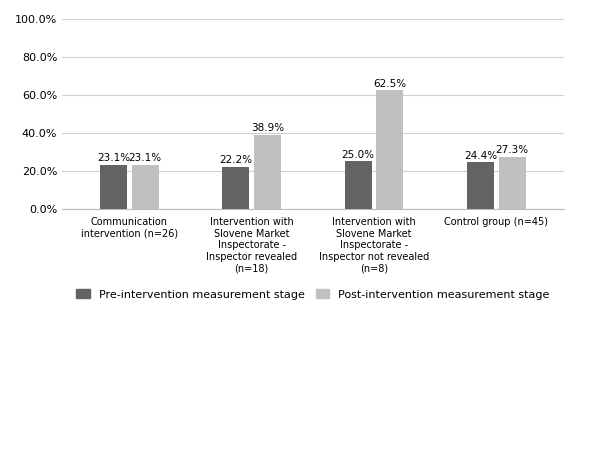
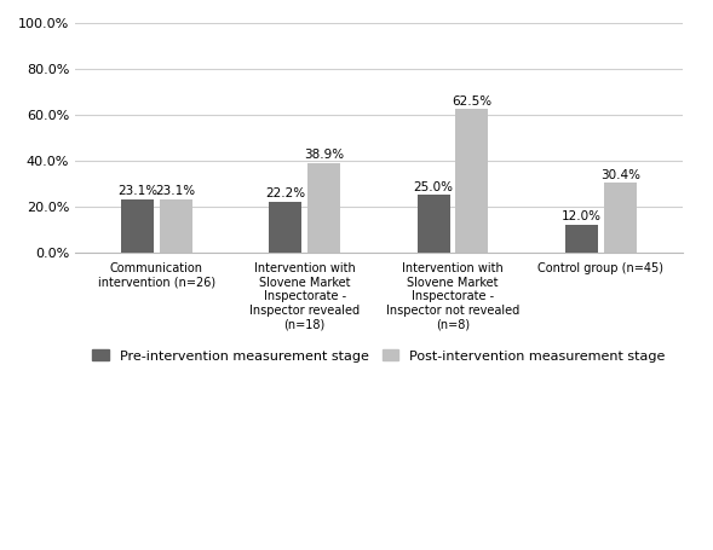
Pre-intervention measurement stage/Control group (n=45): 24.4% -> 12.0%
Post-intervention measurement stage/Control group (n=45): 27.3% -> 30.4%
